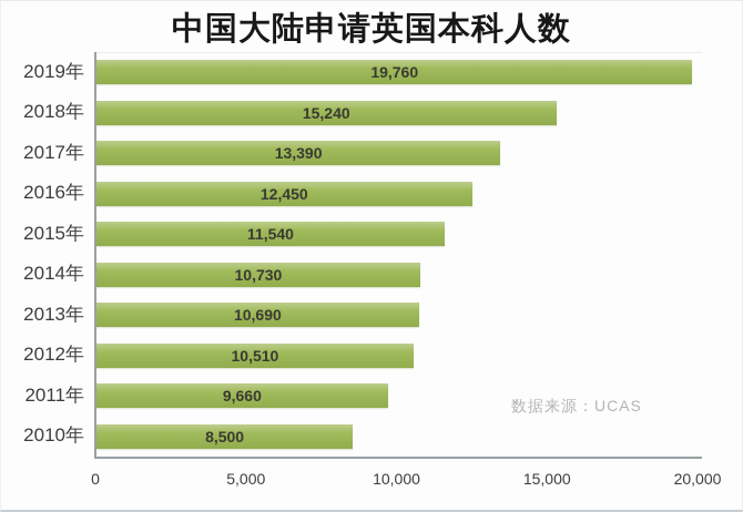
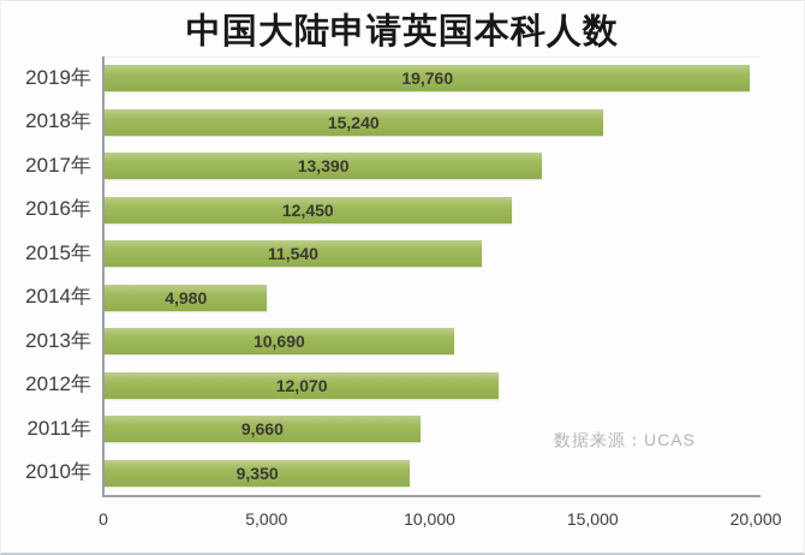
2014年: 10,730 -> 4,980
2012年: 10,510 -> 12,070
2010年: 8,500 -> 9,350
